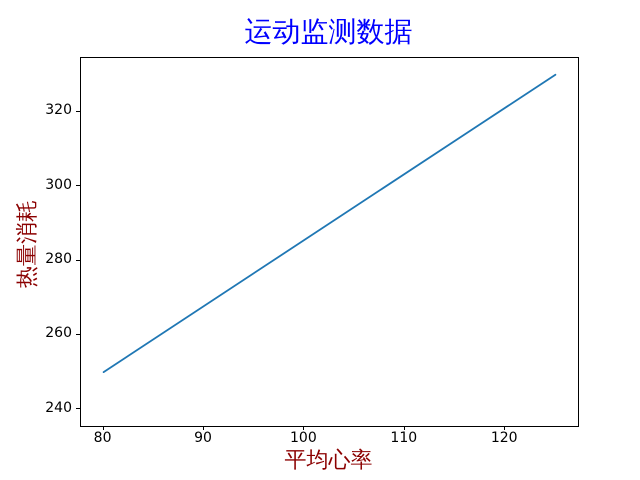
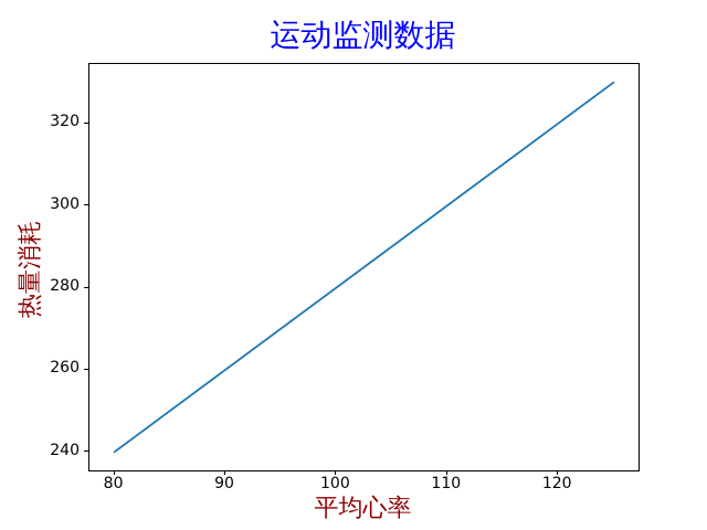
80: 250 -> 240
